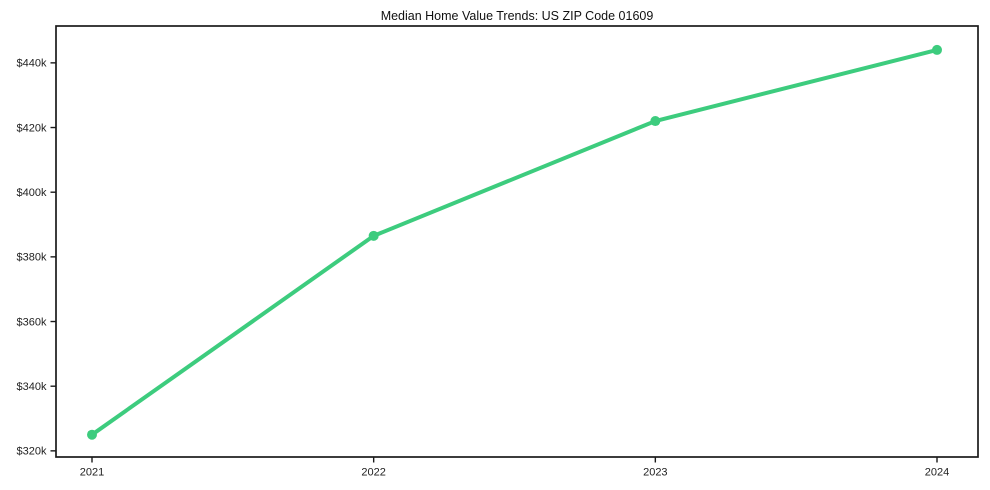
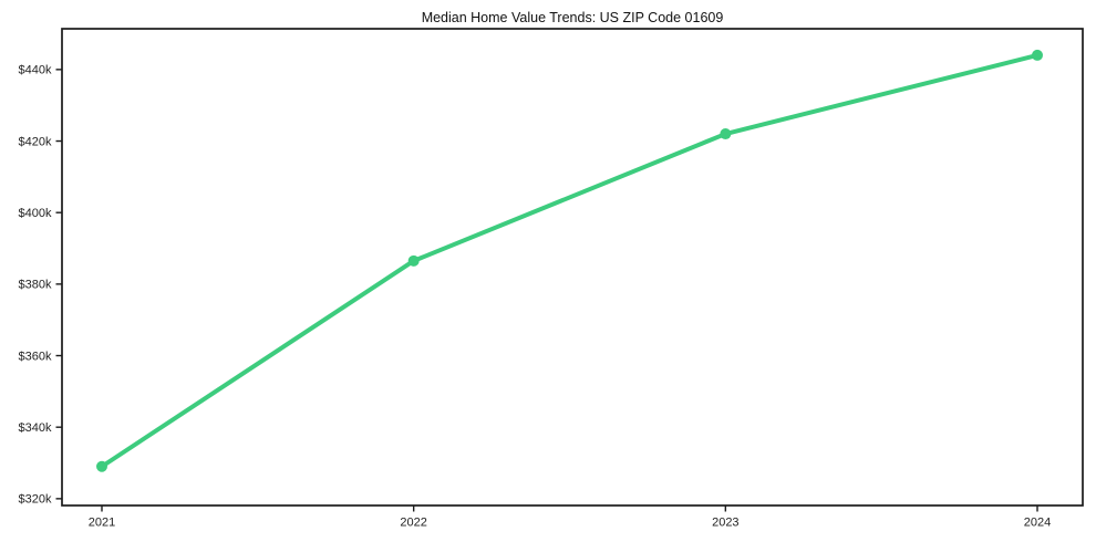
2021: $325k -> $329k
